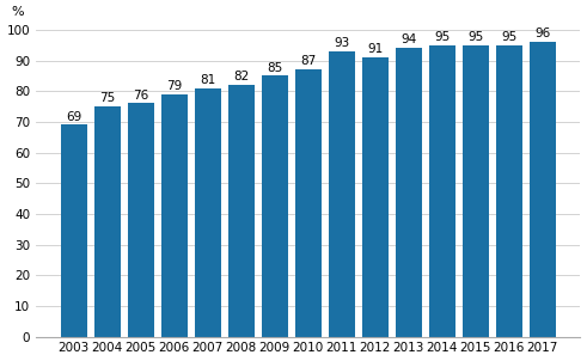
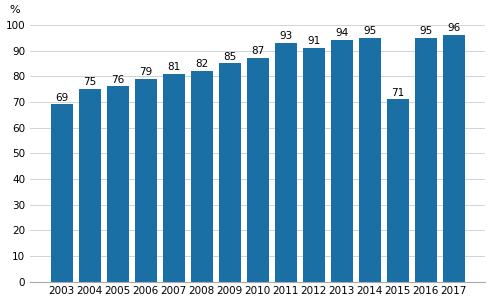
2015: 95 -> 71
